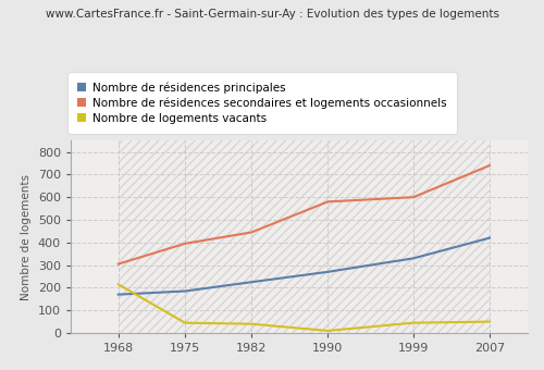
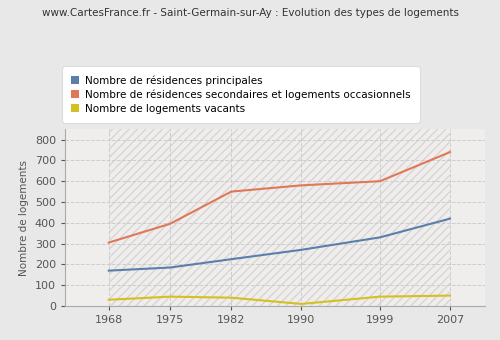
Nombre de logements vacants/1968: 215 -> 30
Nombre de résidences secondaires et logements occasionnels/1982: 445 -> 550
